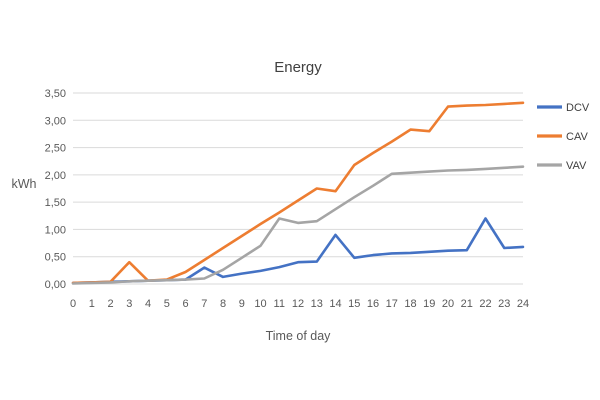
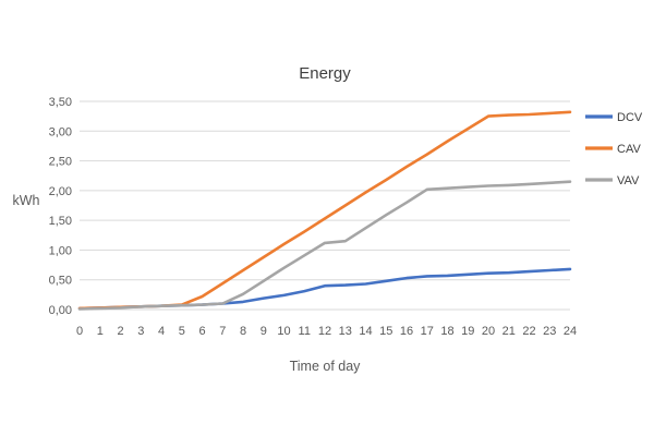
CAV/3: 0,4 -> 0,1
DCV/7: 0,3 -> 0,1
VAV/11: 1,2 -> 0,9
DCV/14: 0,9 -> 0,4
CAV/14: 1,7 -> 2,0
CAV/19: 2,8 -> 3,0
DCV/22: 1,2 -> 0,6
